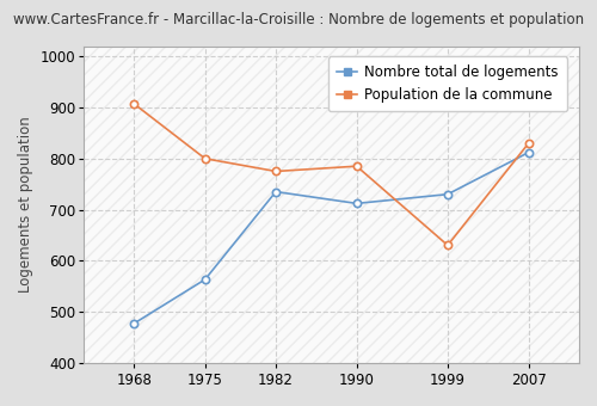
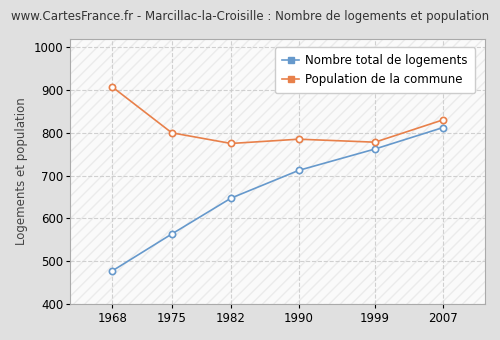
Nombre total de logements/1982: 735 -> 647
Nombre total de logements/1999: 730 -> 762
Population de la commune/1999: 630 -> 778
